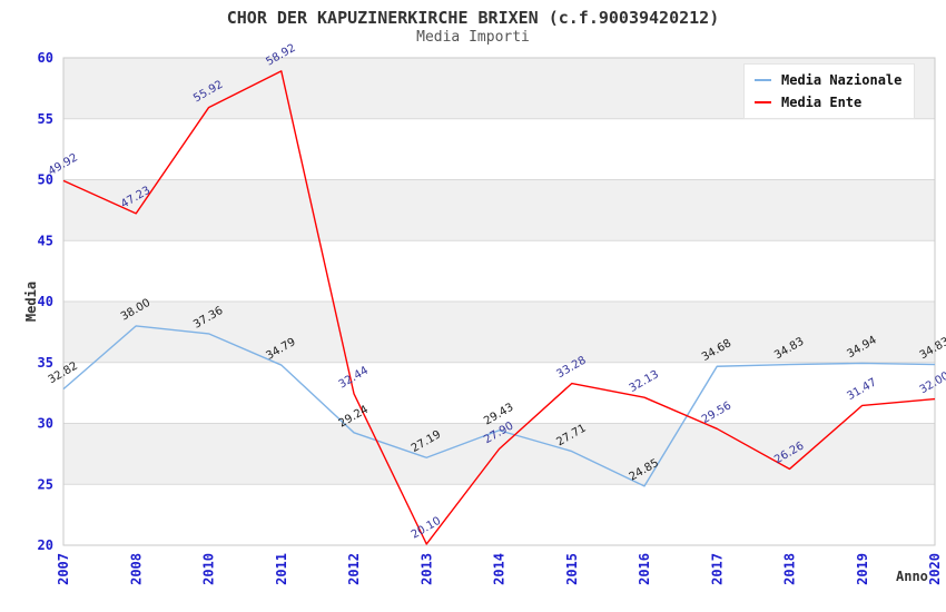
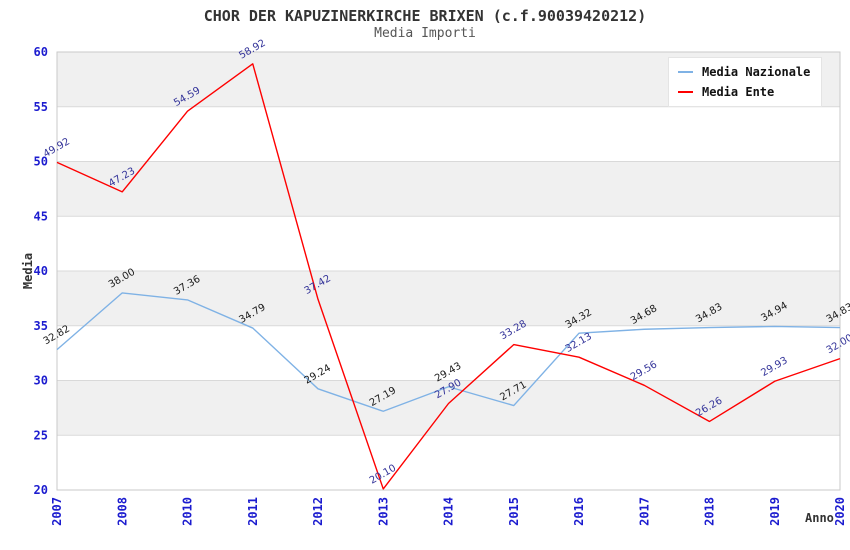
Media Ente/2010: 55.92 -> 54.59
Media Ente/2012: 32.44 -> 37.42
Media Nazionale/2016: 24.85 -> 34.32
Media Ente/2019: 31.47 -> 29.93
